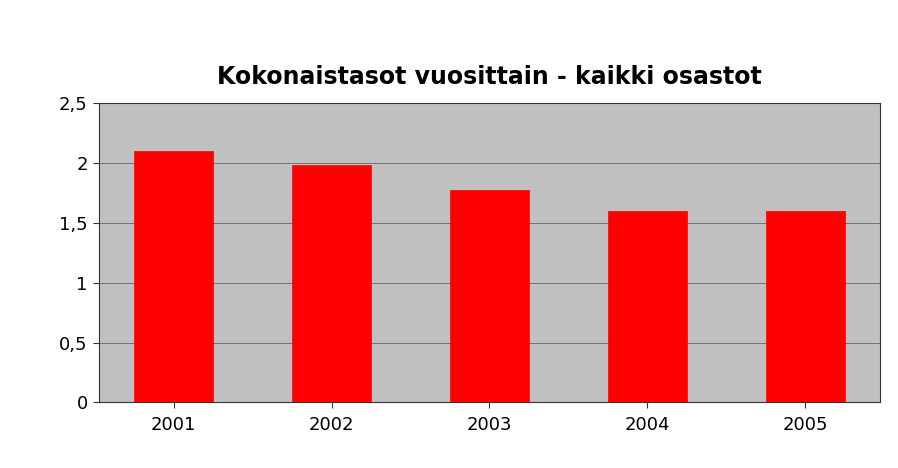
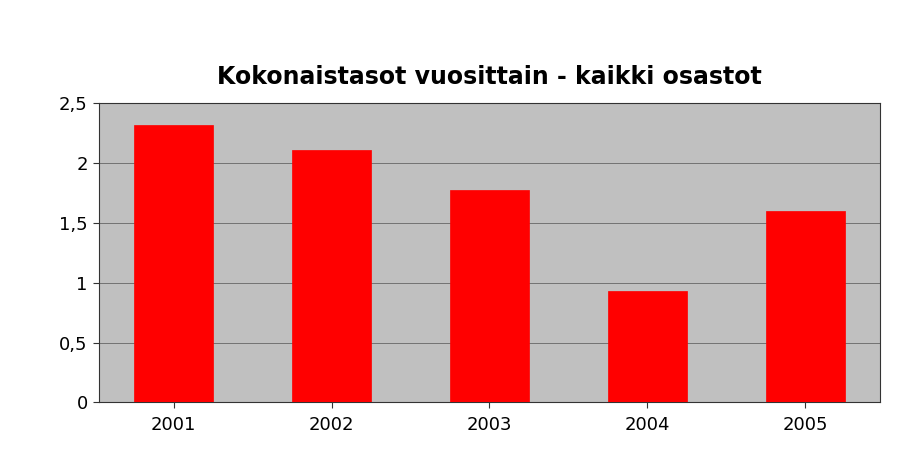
2001: 2,10 -> 2,32
2002: 1,98 -> 2,11
2004: 1,60 -> 0,93
